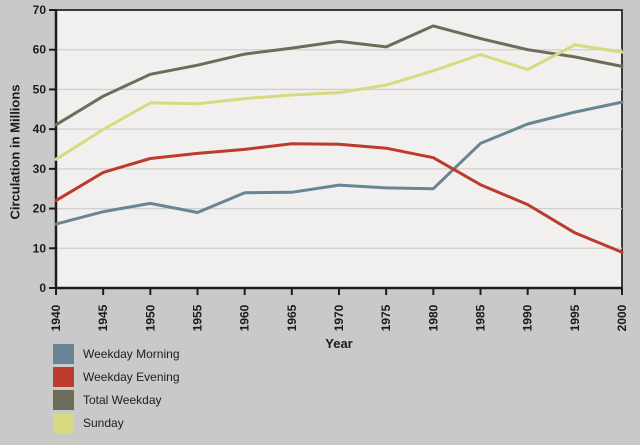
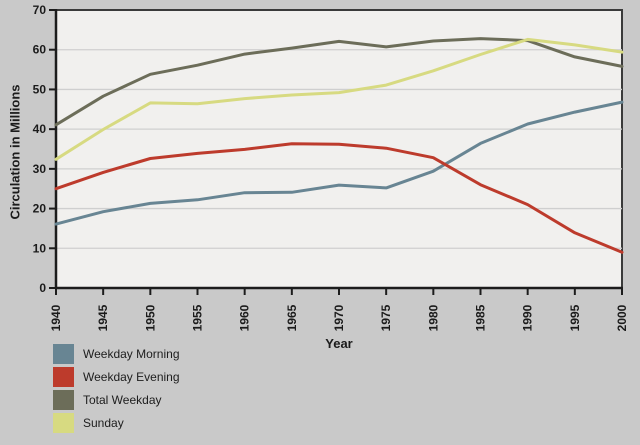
Weekday Evening/1940: 22 -> 25
Weekday Morning/1955: 19 -> 22
Weekday Morning/1980: 25 -> 29
Total Weekday/1980: 66 -> 62
Total Weekday/1990: 60 -> 62
Sunday/1990: 55 -> 63
